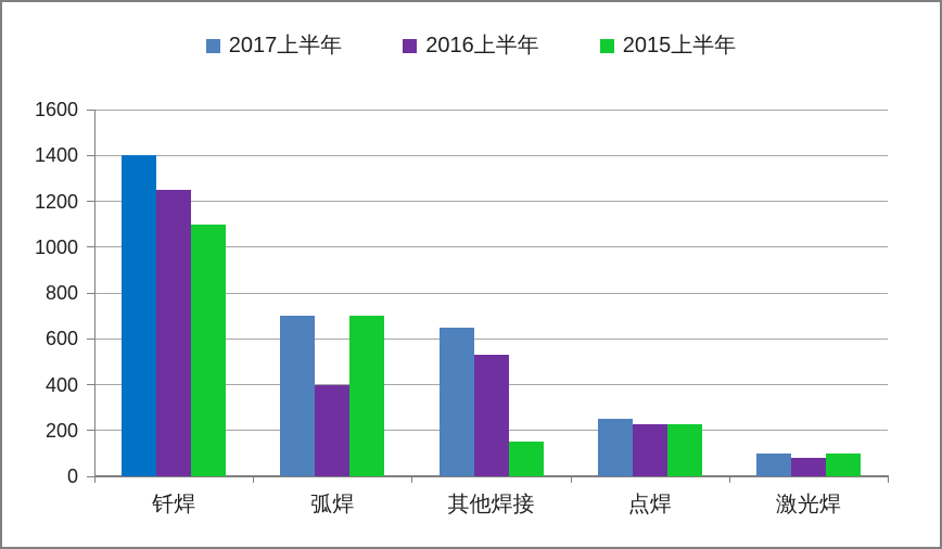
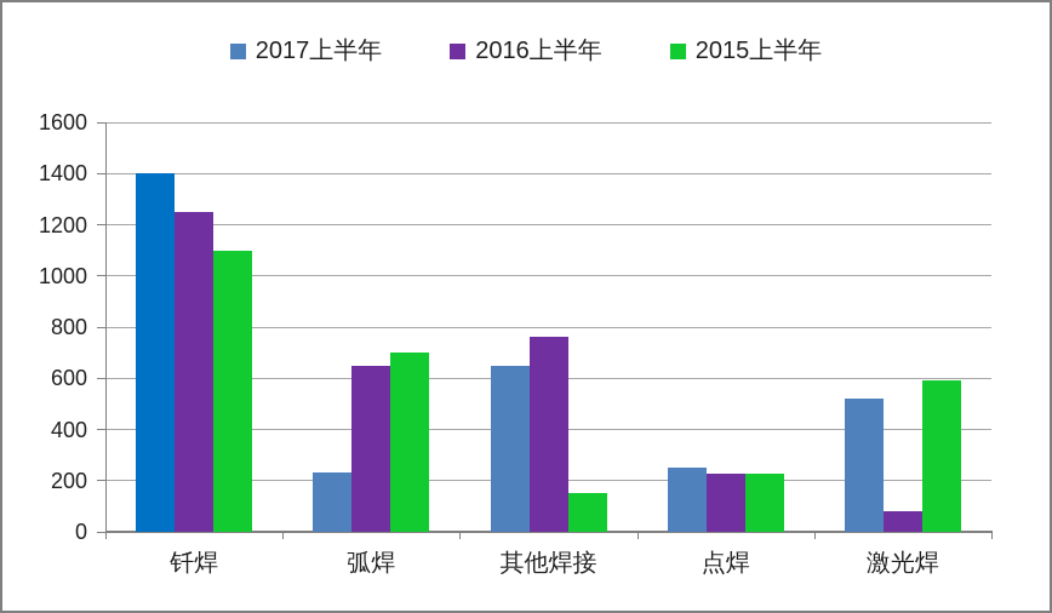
2017上半年/弧焊: 700 -> 230
2016上半年/弧焊: 400 -> 650
2016上半年/其他焊接: 530 -> 760
2017上半年/激光焊: 100 -> 520
2015上半年/激光焊: 100 -> 590
